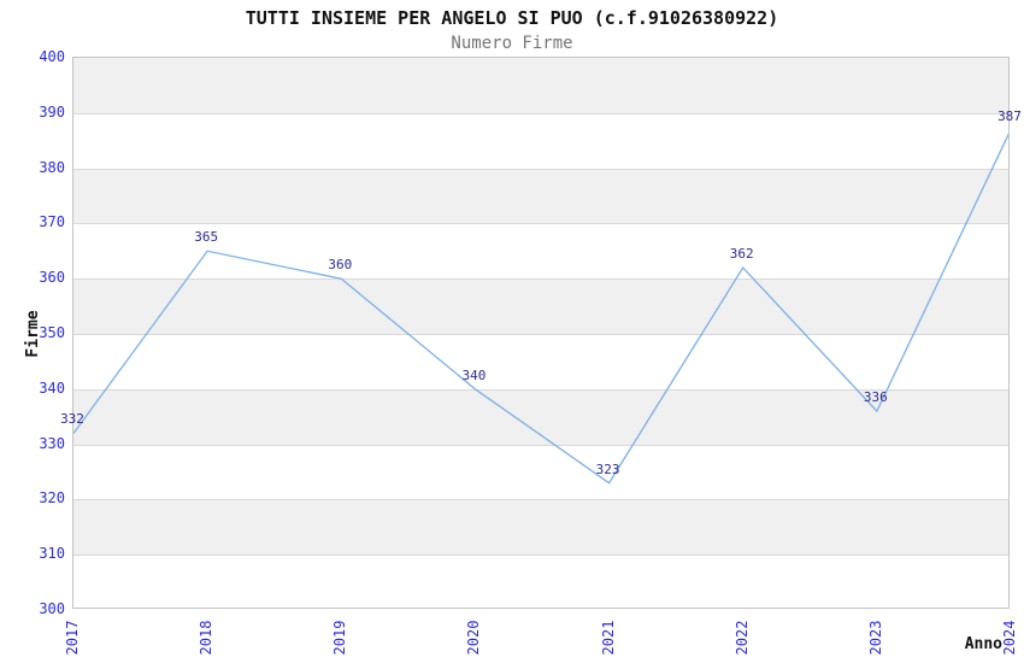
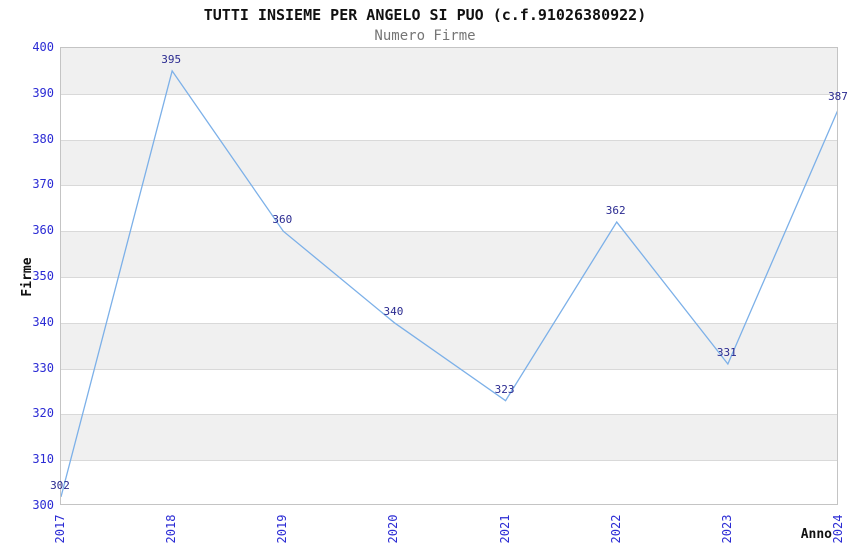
2017: 332 -> 302
2018: 365 -> 395
2023: 336 -> 331
